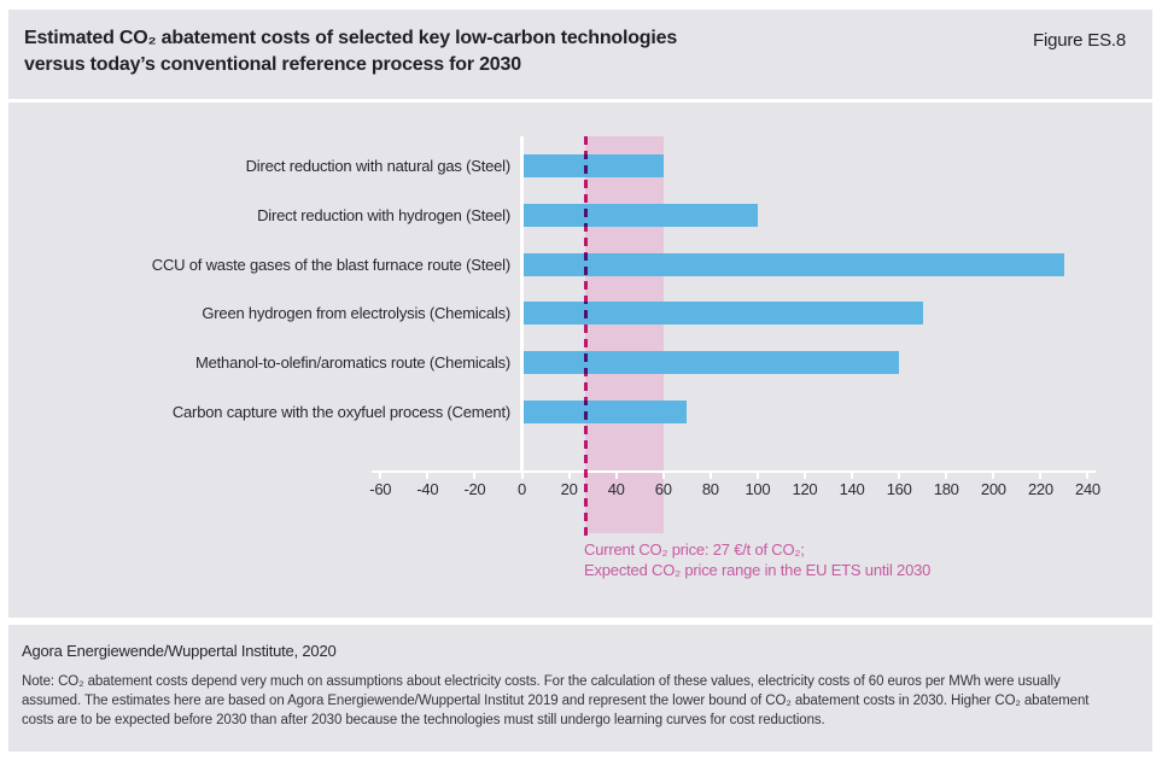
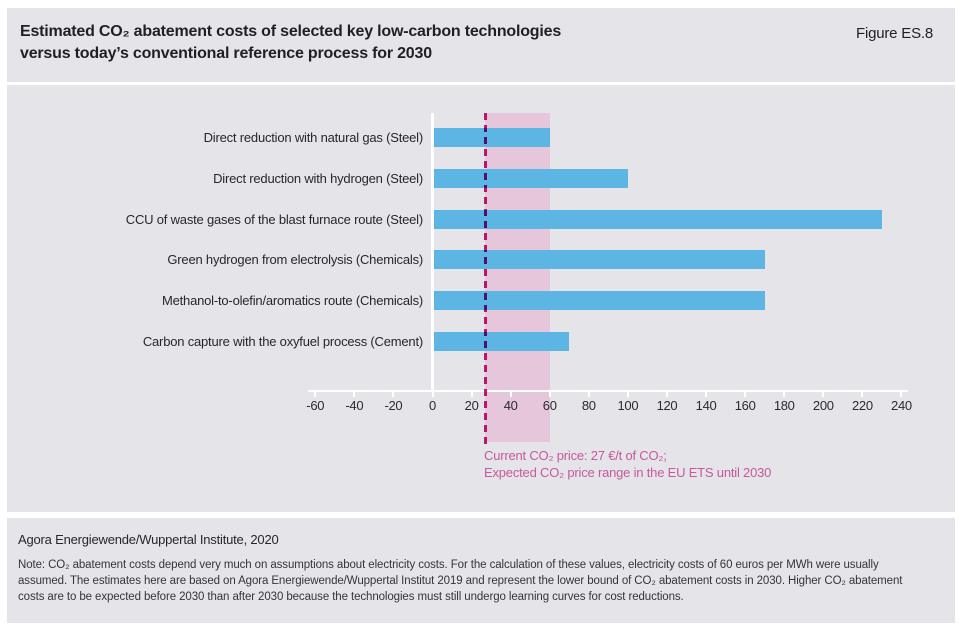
Methanol-to-olefin/aromatics route (Chemicals): 160 -> 170
